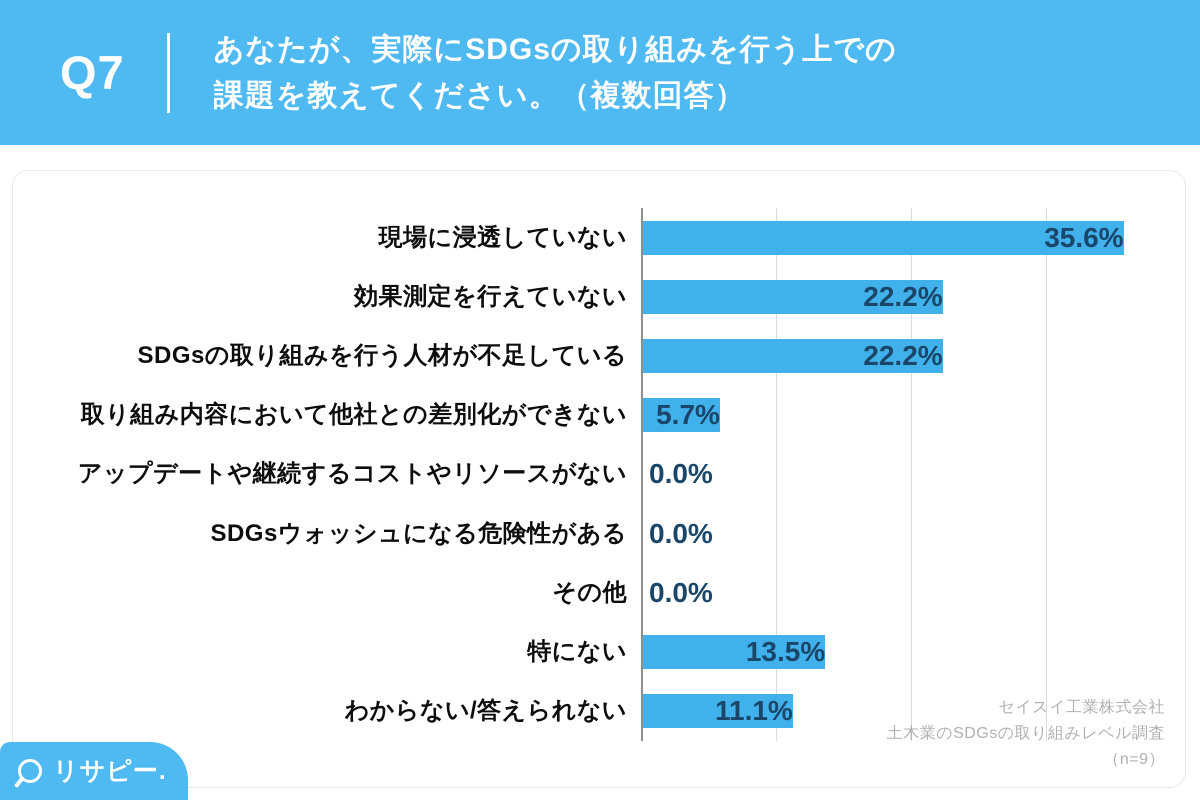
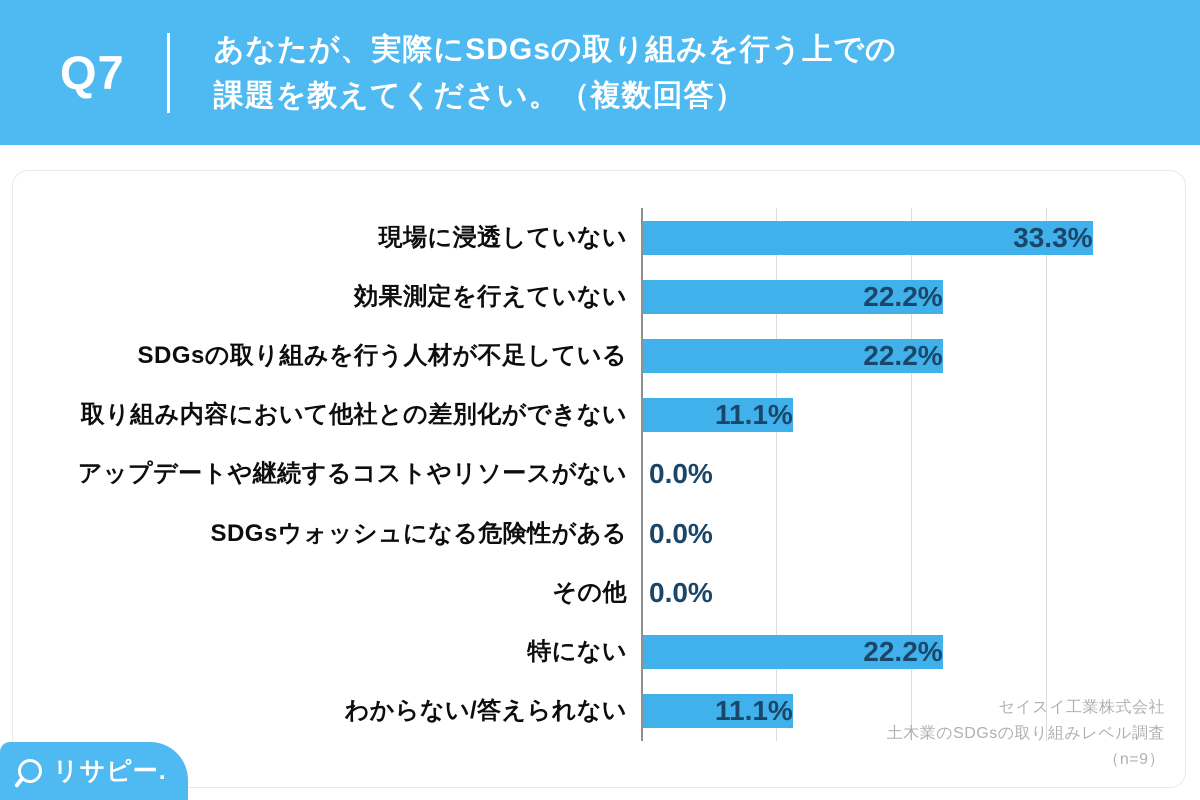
現場に浸透していない: 35.6% -> 33.3%
取り組み内容において他社との差別化ができない: 5.7% -> 11.1%
特にない: 13.5% -> 22.2%
